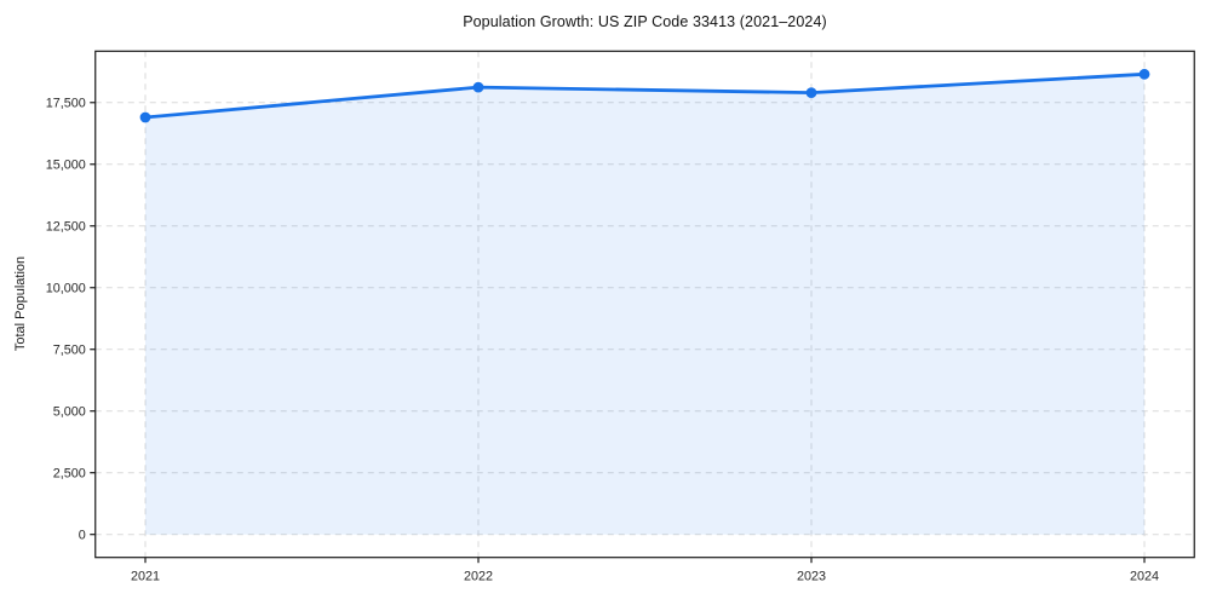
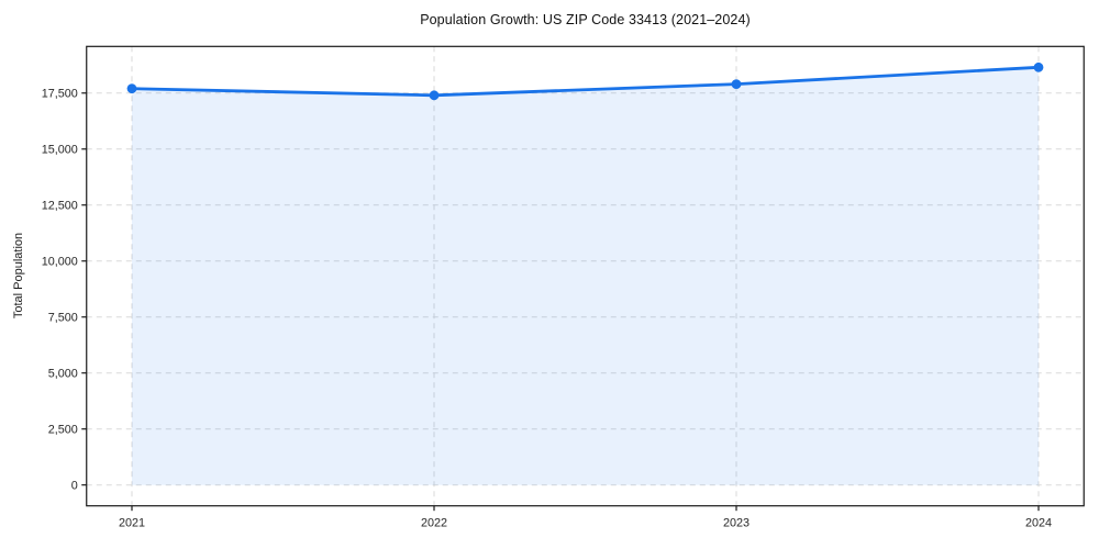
2021: 16900 -> 17700
2022: 18100 -> 17400
